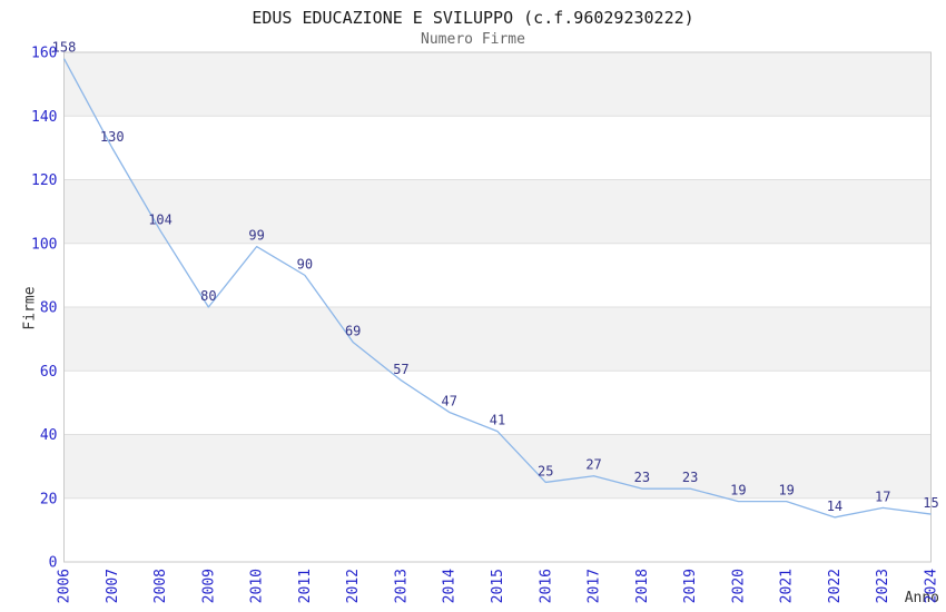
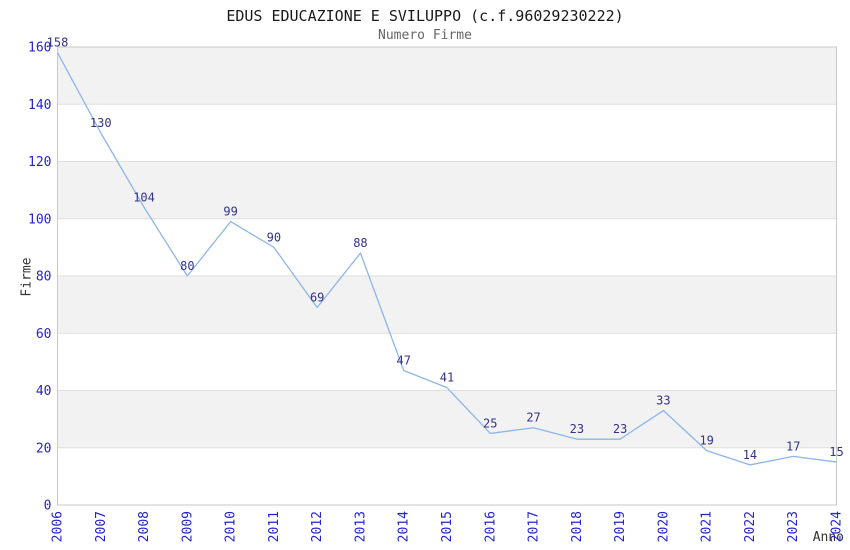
2013: 57 -> 88
2020: 19 -> 33
